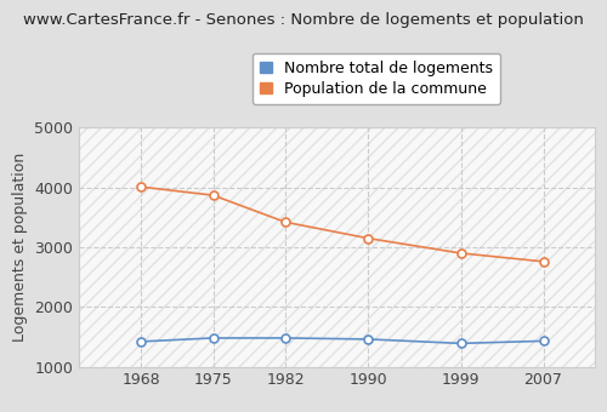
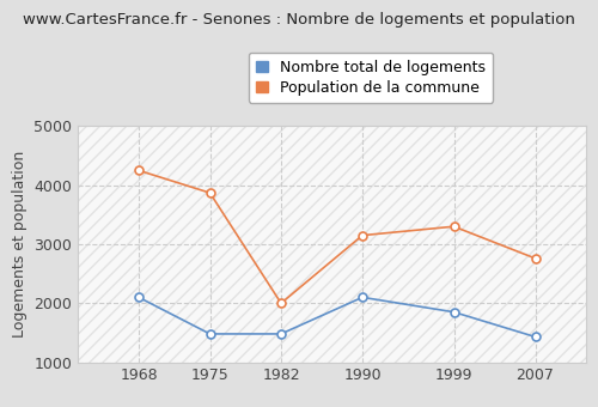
Nombre total de logements/1968: 1420 -> 2100
Population de la commune/1968: 4010 -> 4250
Population de la commune/1982: 3420 -> 2000
Nombre total de logements/1990: 1460 -> 2100
Nombre total de logements/1999: 1390 -> 1850
Population de la commune/1999: 2900 -> 3300
